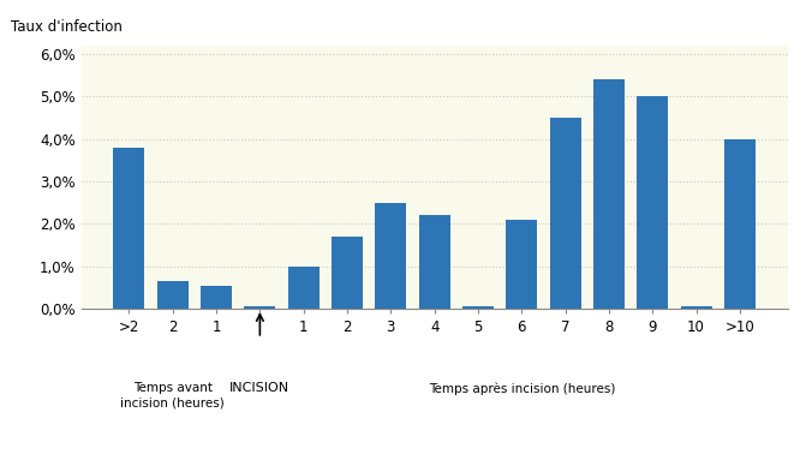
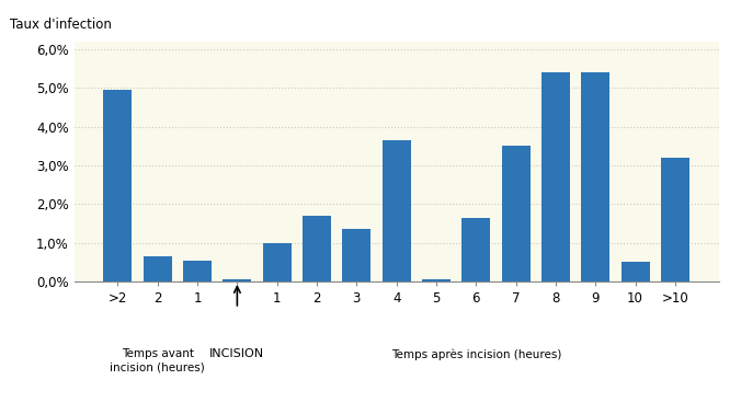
>2: 3,80% -> 4,95%
3: 2,50% -> 1,35%
4: 2,20% -> 3,65%
6: 2,10% -> 1,65%
7: 4,50% -> 3,50%
9: 5,00% -> 5,40%
10: 0,05% -> 0,50%
>10: 4,00% -> 3,20%
